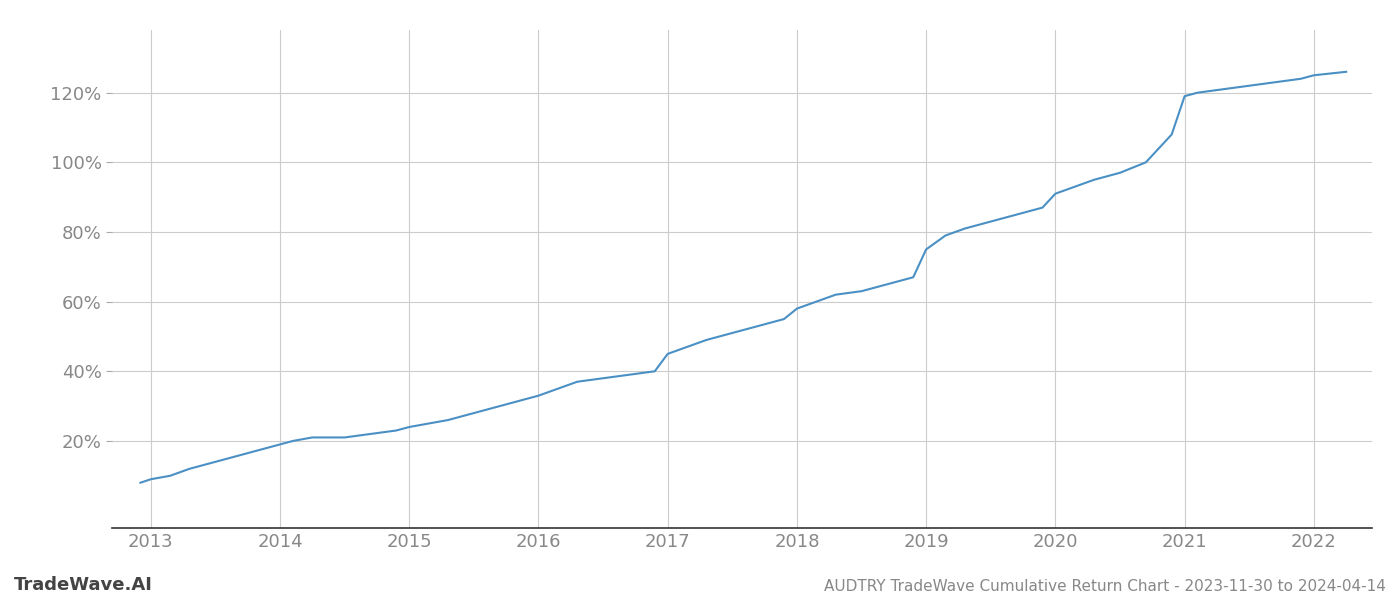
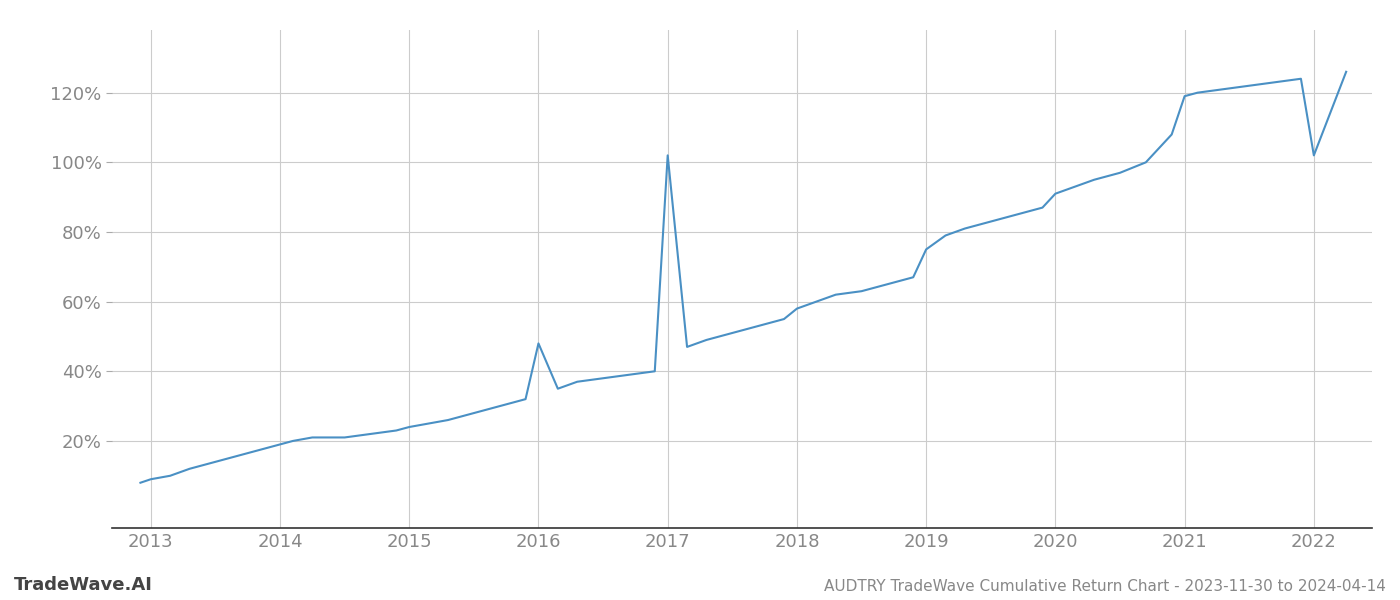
2016: 33% -> 48%
2017: 45% -> 102%
2022: 125% -> 102%
